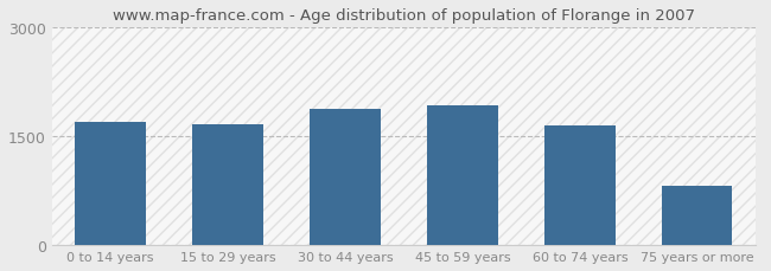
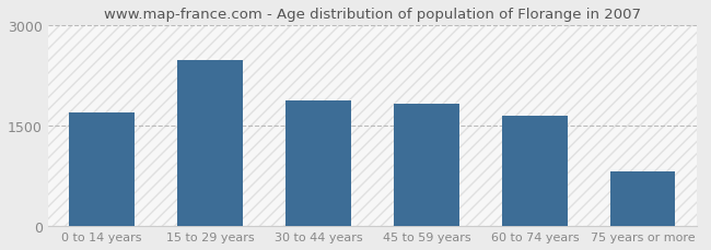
15 to 29 years: 1670 -> 2480
45 to 59 years: 1930 -> 1820
